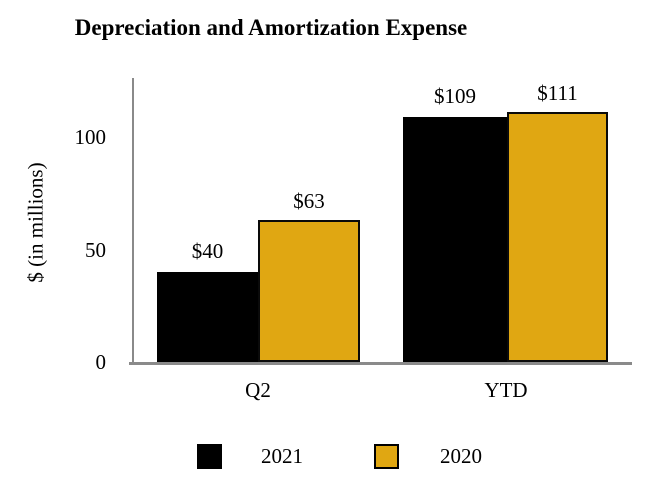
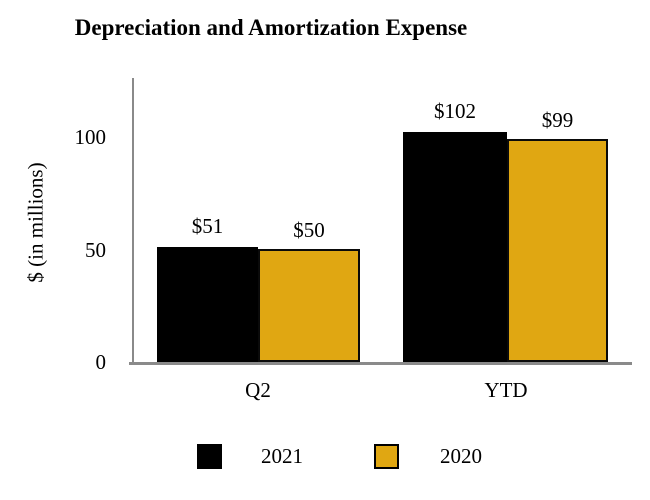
2021/Q2: $40 -> $51
2020/Q2: $63 -> $50
2021/YTD: $109 -> $102
2020/YTD: $111 -> $99
